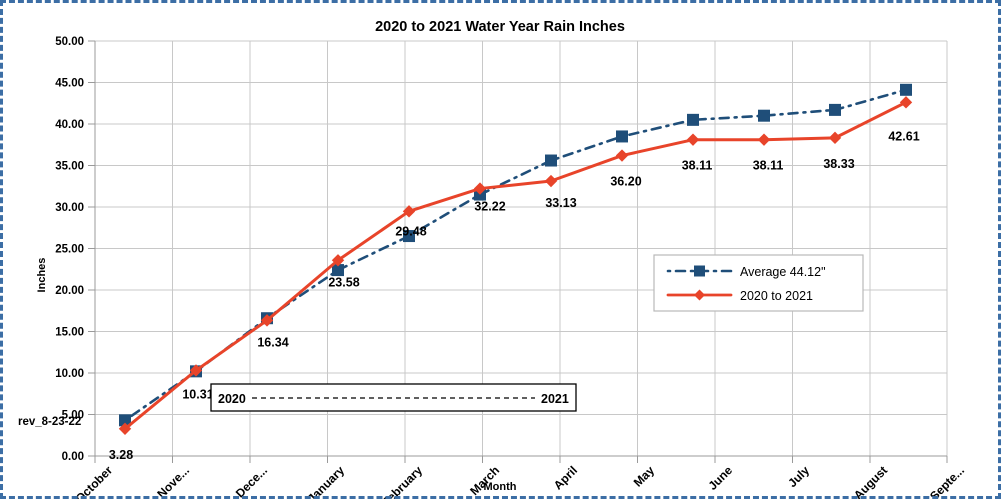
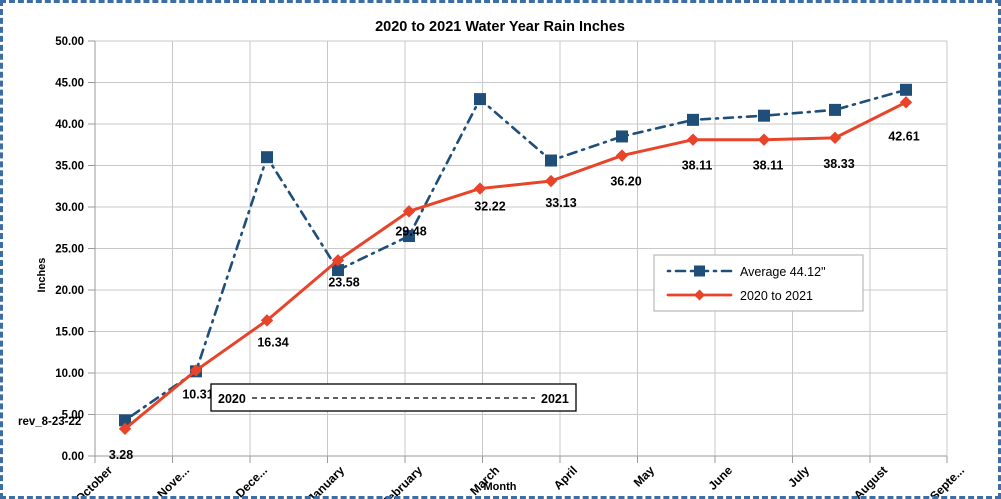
Average 44.12"/Dece...: 17 -> 36
Average 44.12"/March: 32 -> 43
